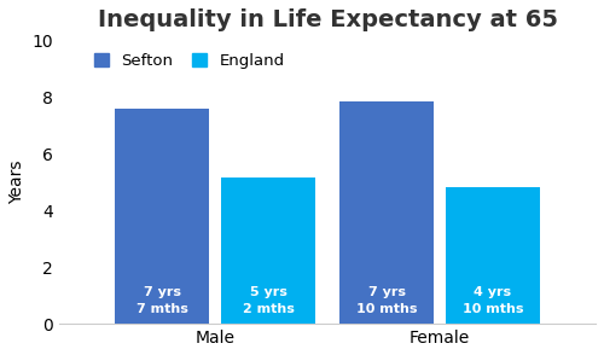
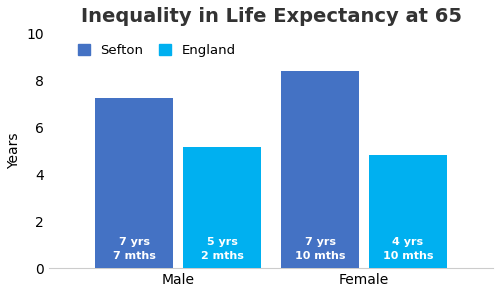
Sefton/Male: 7.58 -> 7.25
Sefton/Female: 7.83 -> 8.40
